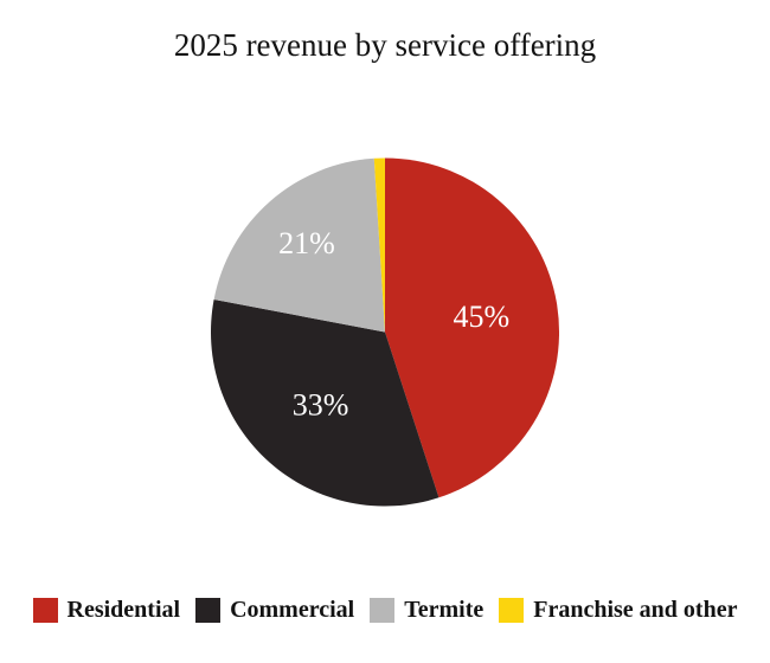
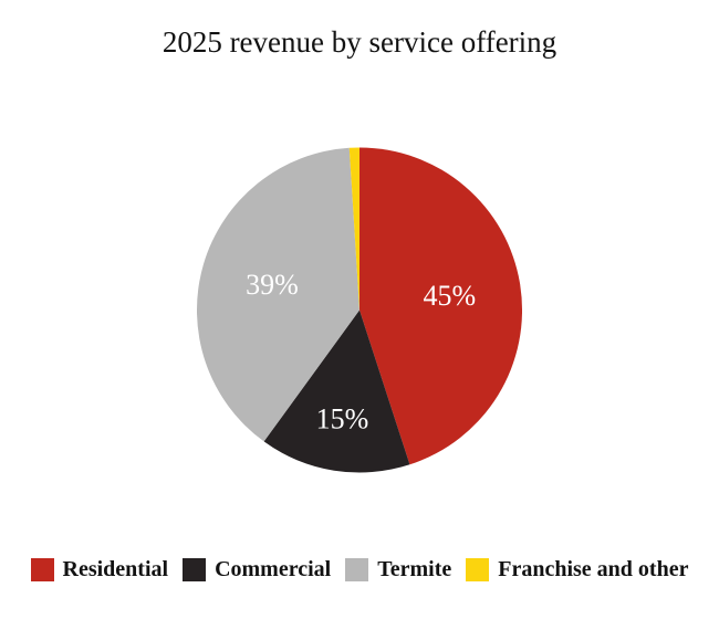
Commercial: 33% -> 15%
Termite: 21% -> 39%
